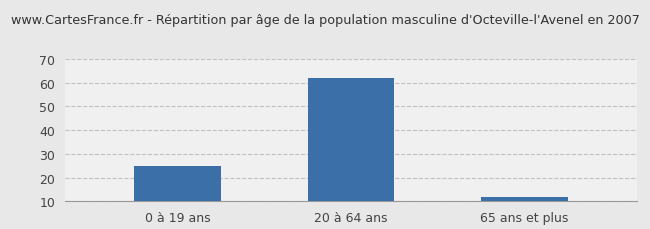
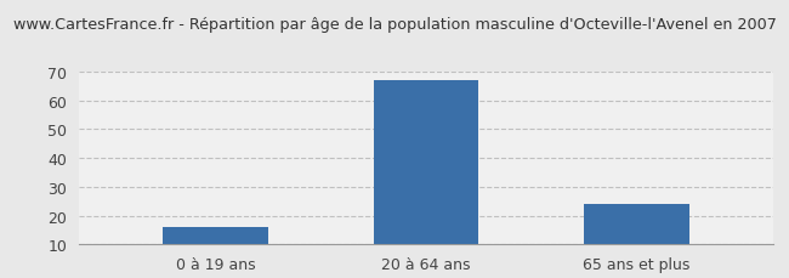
0 à 19 ans: 25 -> 16
20 à 64 ans: 62 -> 67
65 ans et plus: 12 -> 24
